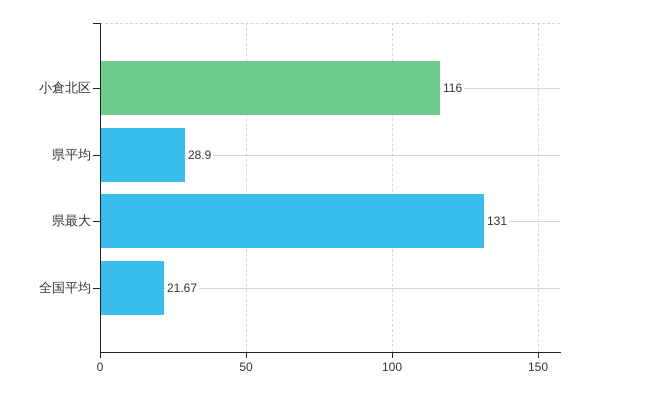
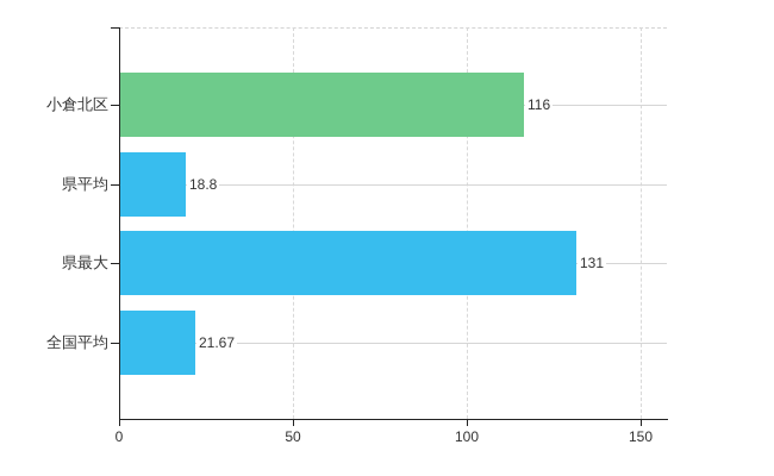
県平均: 28.9 -> 18.8
